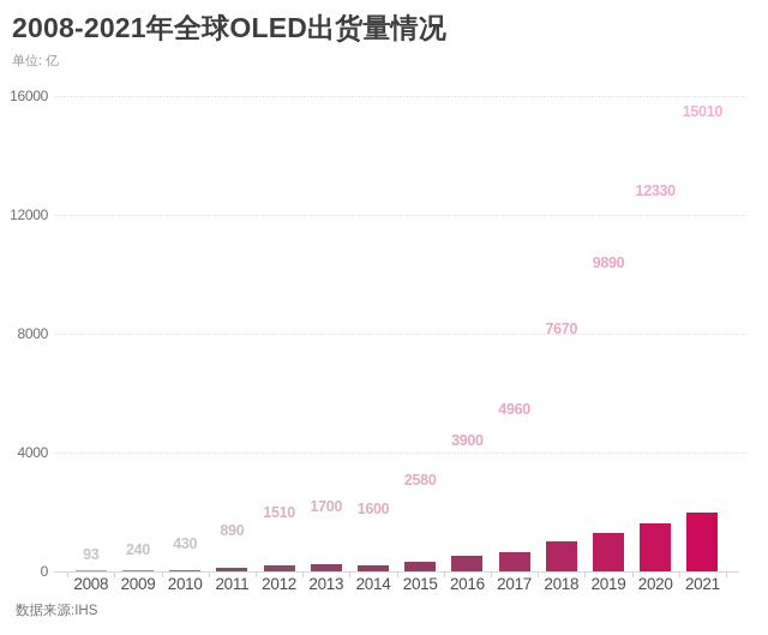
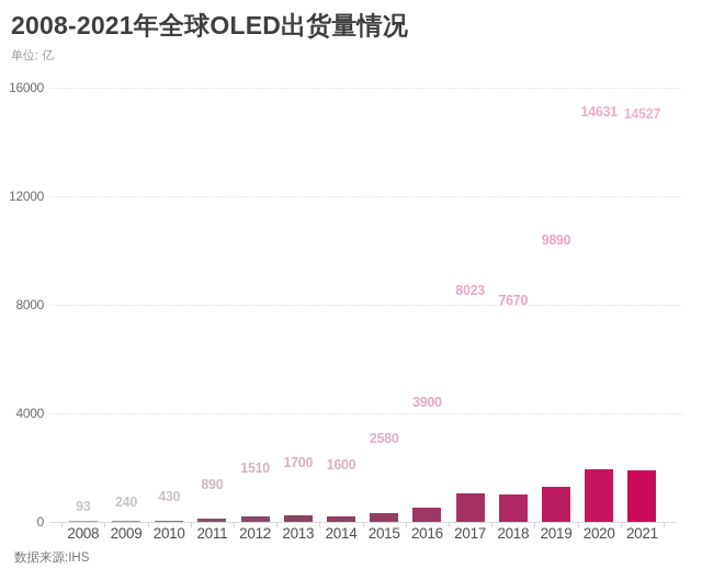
2017: 4960 -> 8023
2020: 12330 -> 14631
2021: 15010 -> 14527
